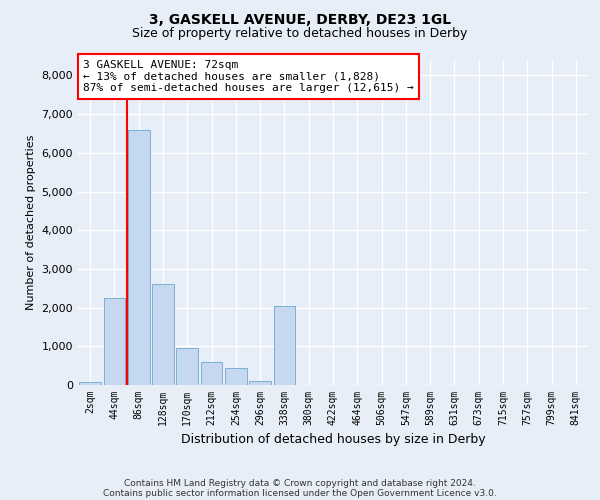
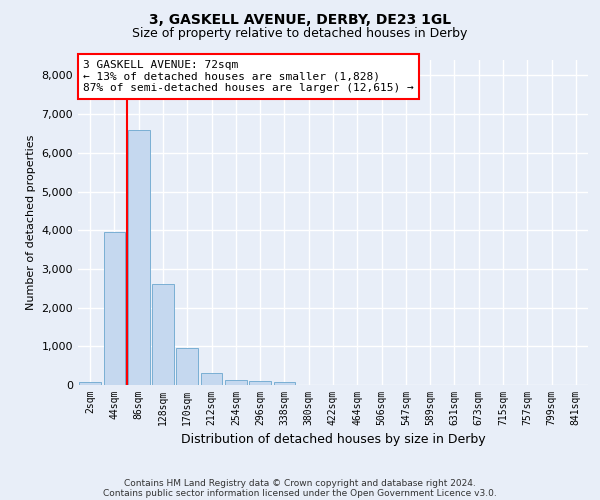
44sqm: 2,250 -> 3,950
212sqm: 600 -> 310
254sqm: 450 -> 120
338sqm: 2,050 -> 80
